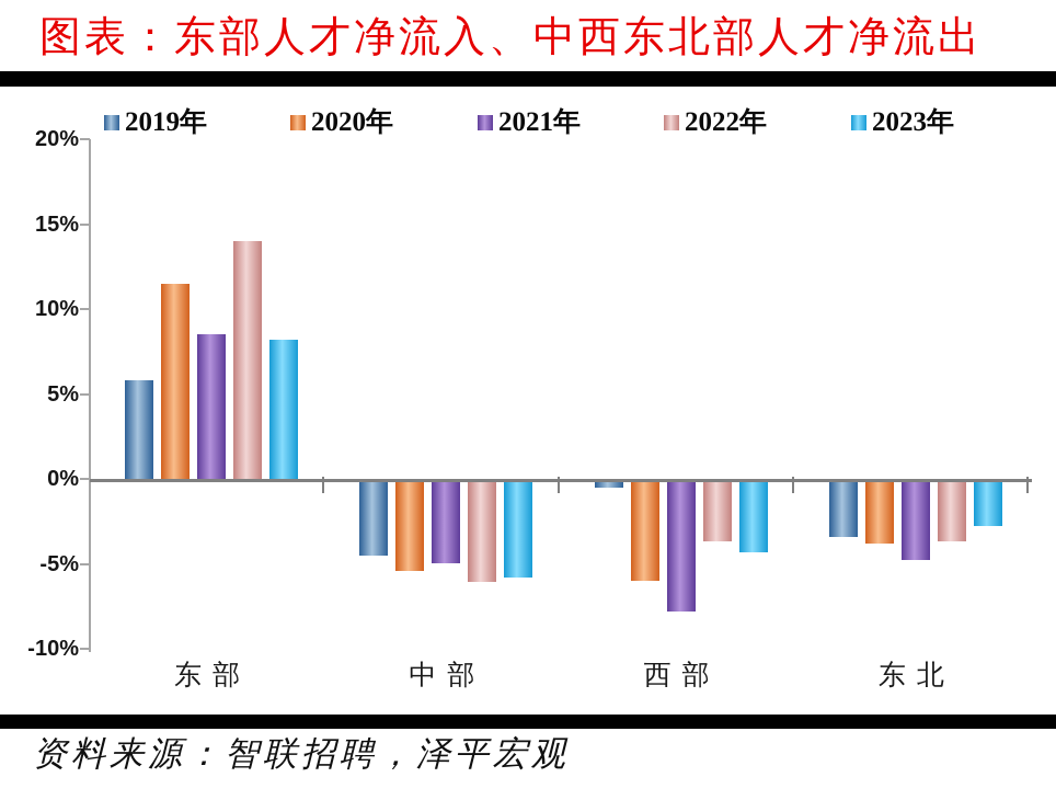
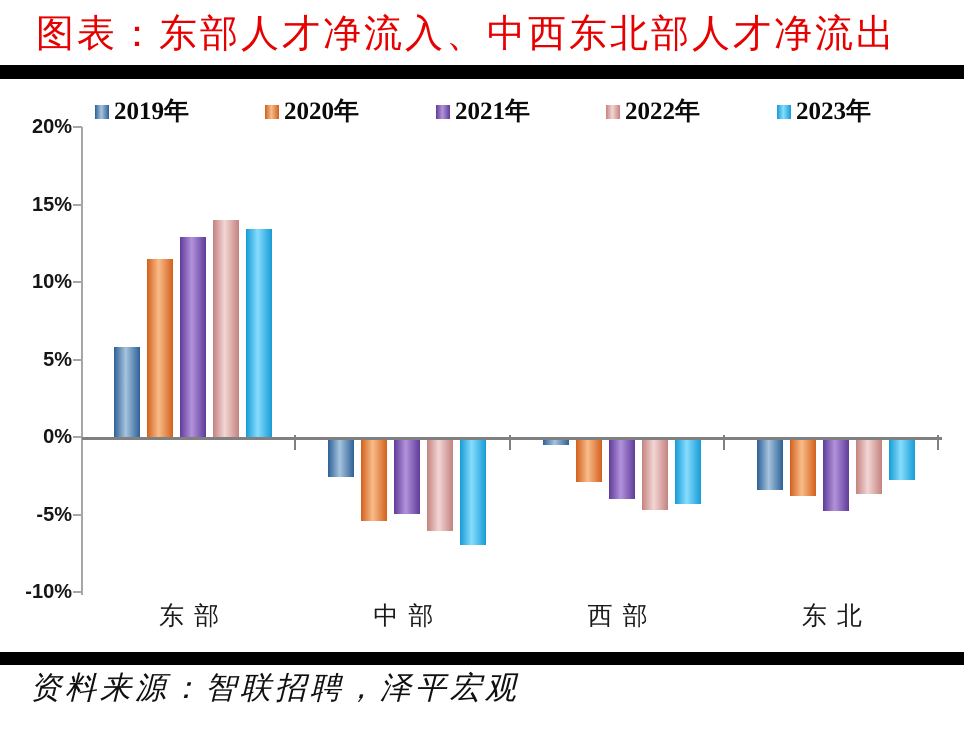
2021年/东部: 8.5% -> 12.9%
2023年/东部: 8.2% -> 13.4%
2019年/中部: -4.3% -> -2.4%
2023年/中部: -5.6% -> -6.8%
2020年/西部: -5.8% -> -2.7%
2021年/西部: -7.6% -> -3.8%
2022年/西部: -3.5% -> -4.5%
